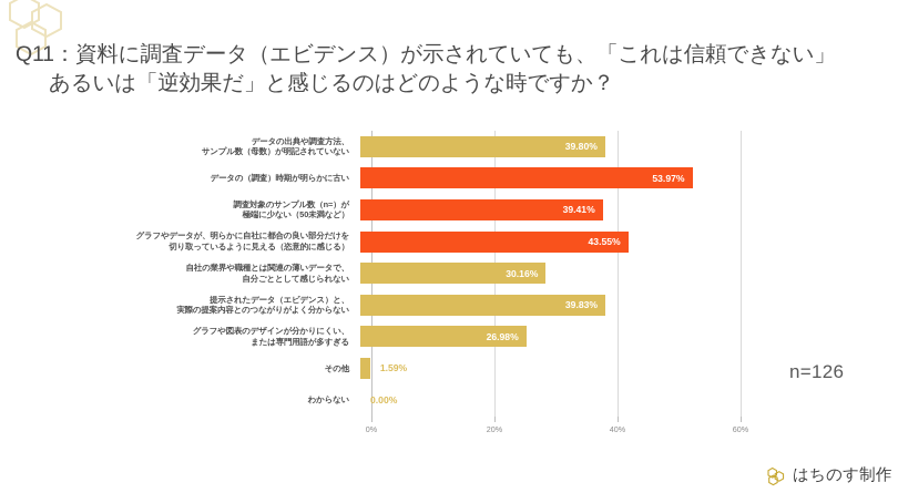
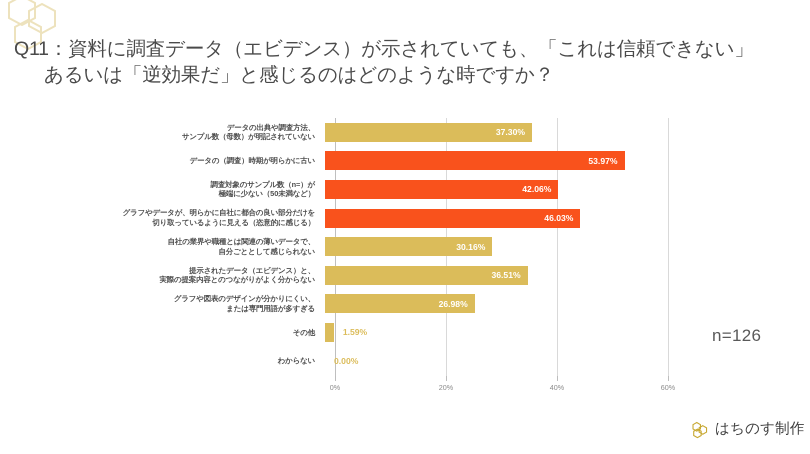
データの出典や調査方法、 サンプル数（母数）が明記されていない: 39.80% -> 37.30%
調査対象のサンプル数（n=）が 極端に少ない（50未満など）: 39.41% -> 42.06%
グラフやデータが、明らかに自社に都合の良い部分だけを 切り取っているように見える（恣意的に感じる）: 43.55% -> 46.03%
提示されたデータ（エビデンス）と、 実際の提案内容とのつながりがよく分からない: 39.83% -> 36.51%
